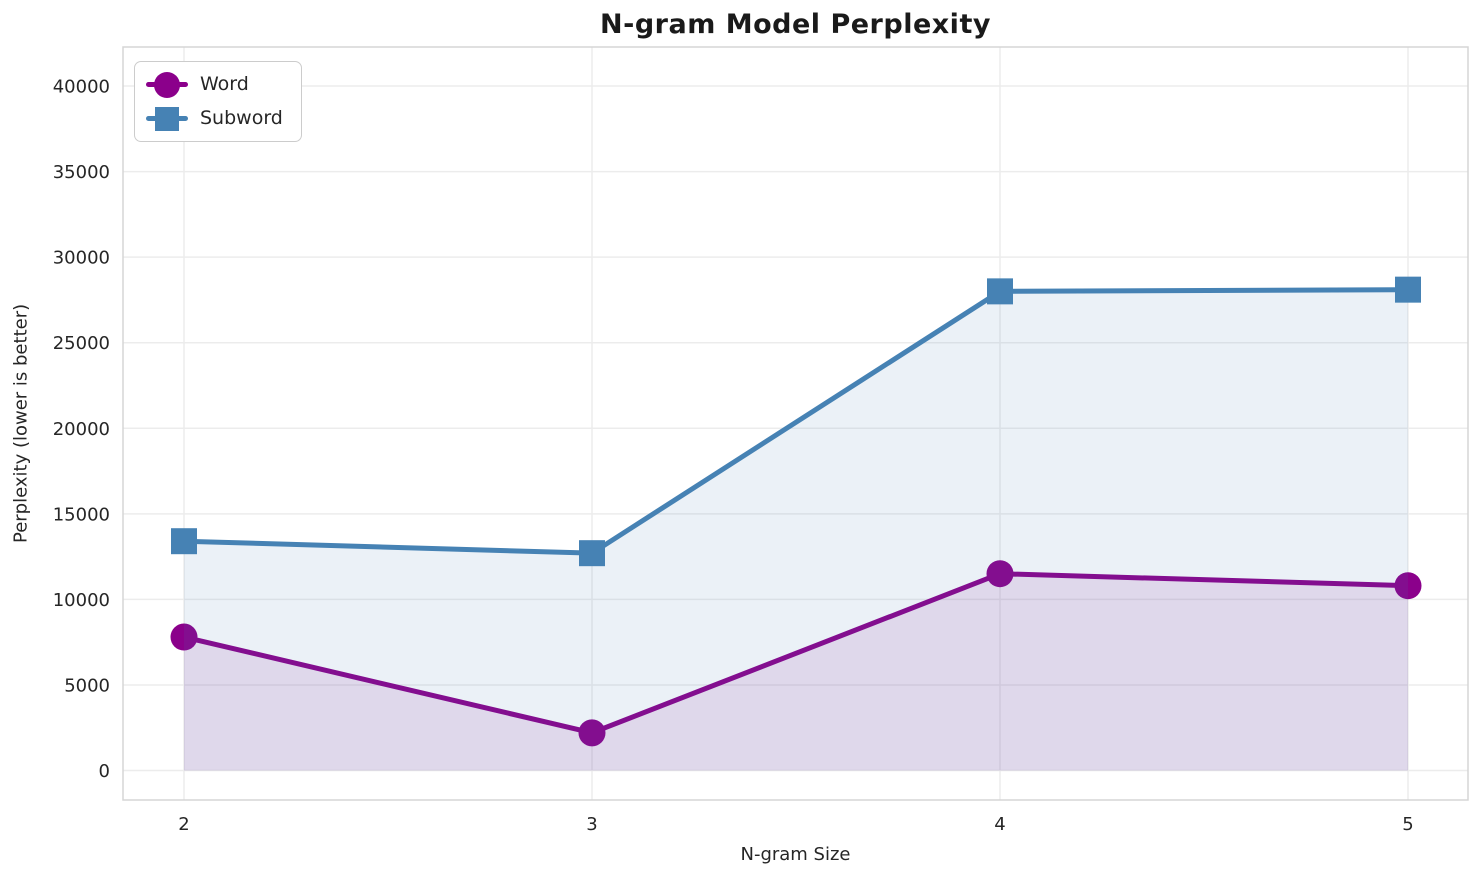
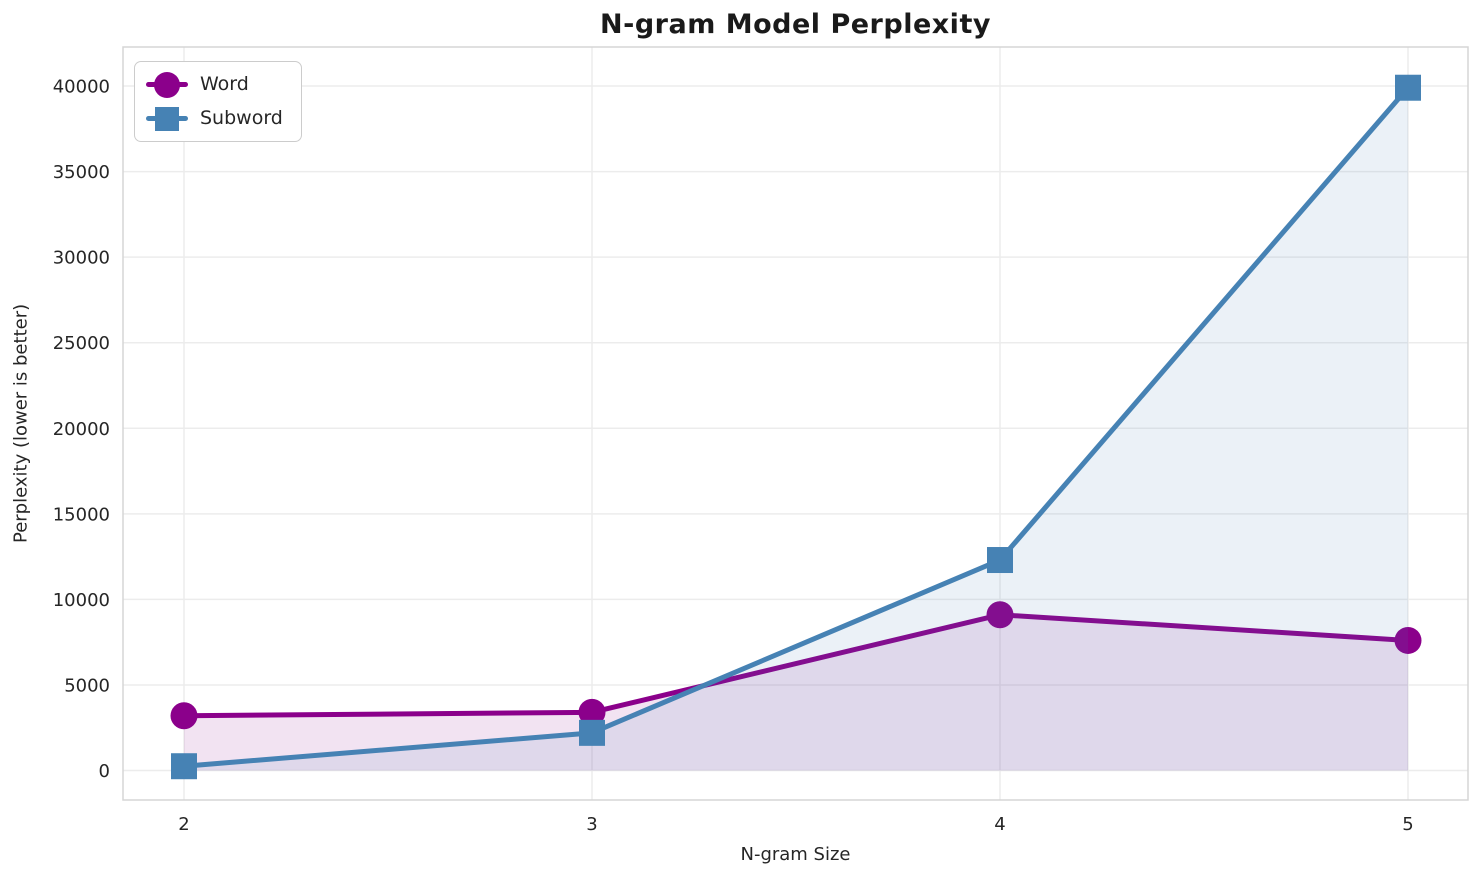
Word/2: 7800 -> 3200
Subword/2: 13400 -> 200
Word/3: 2200 -> 3400
Subword/3: 12700 -> 2200
Word/4: 11500 -> 9100
Subword/4: 28000 -> 12300
Word/5: 10800 -> 7600
Subword/5: 28100 -> 39900
